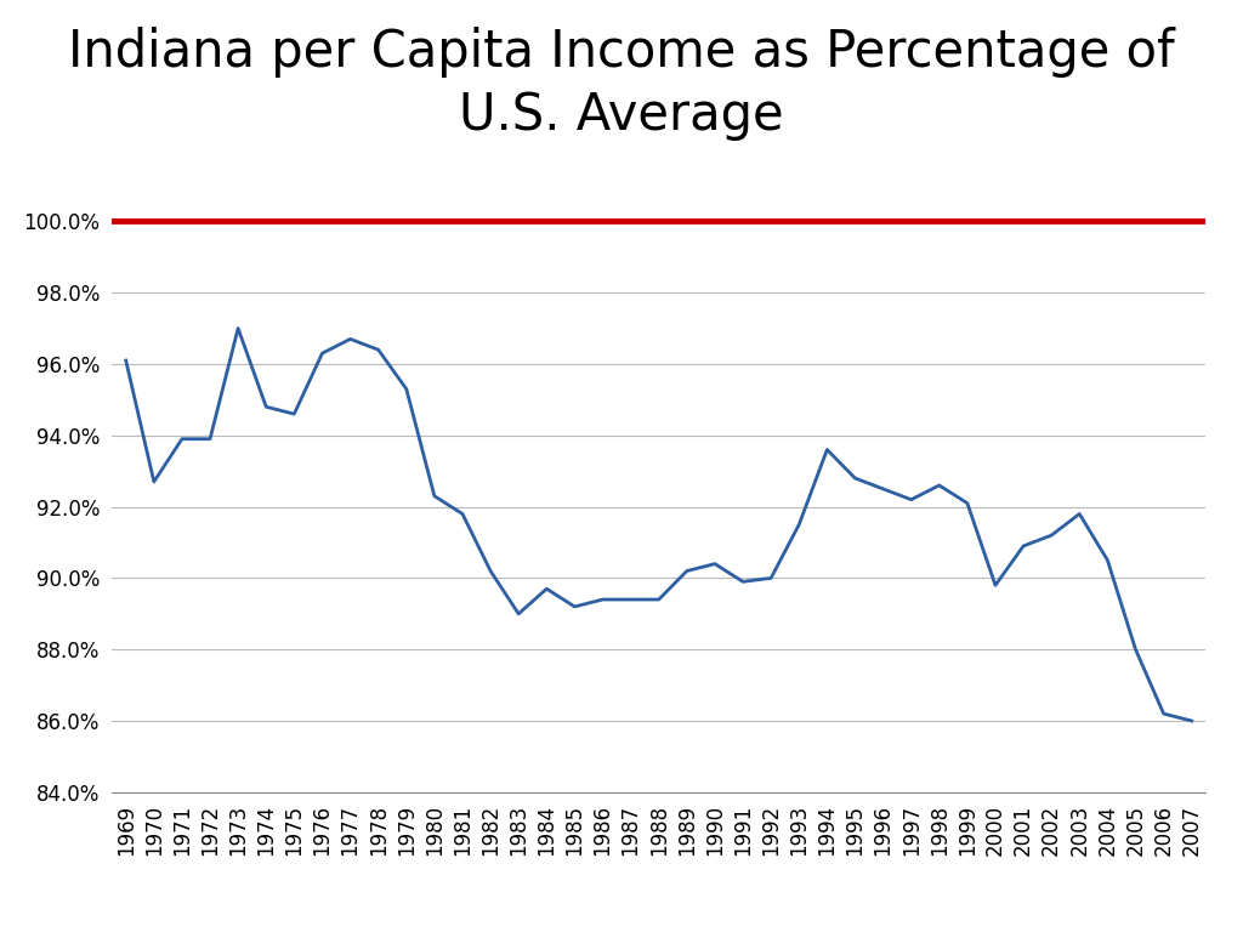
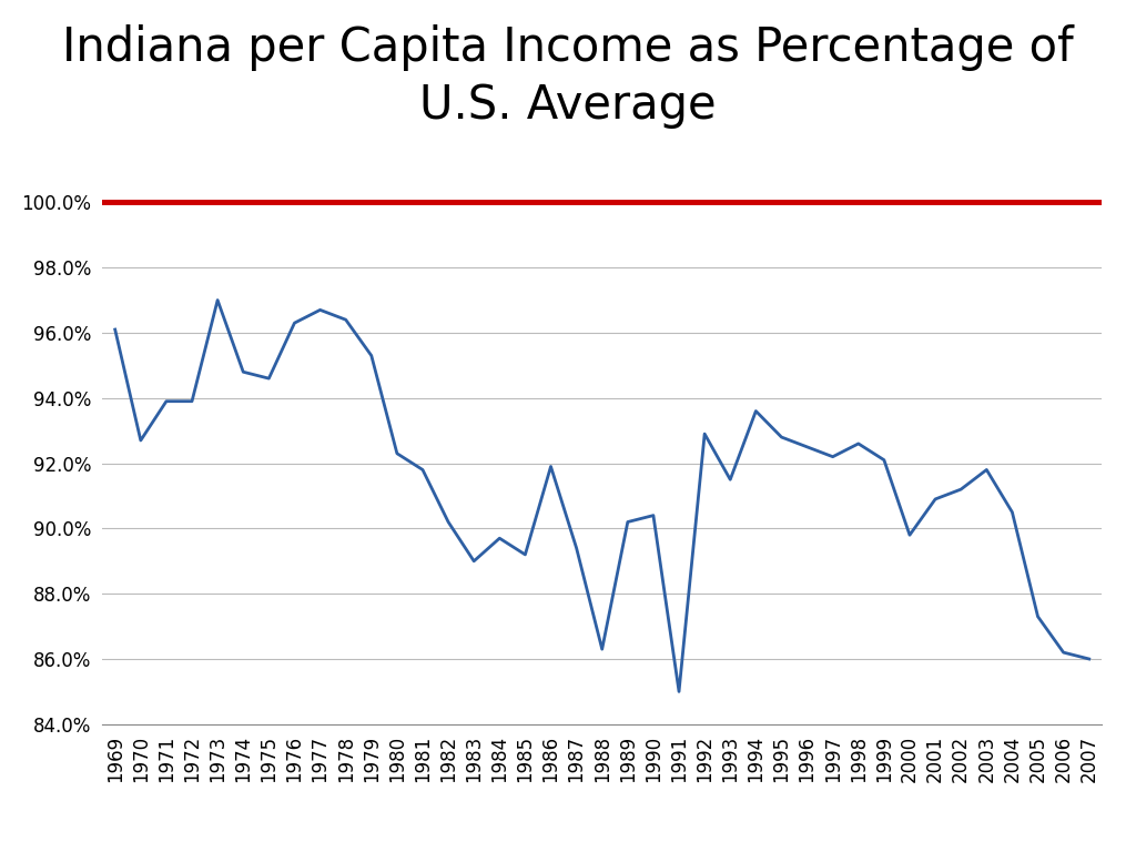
1986: 89.4% -> 91.9%
1988: 89.4% -> 86.3%
1991: 89.9% -> 85.0%
1992: 90.0% -> 92.9%
2005: 88.0% -> 87.3%
